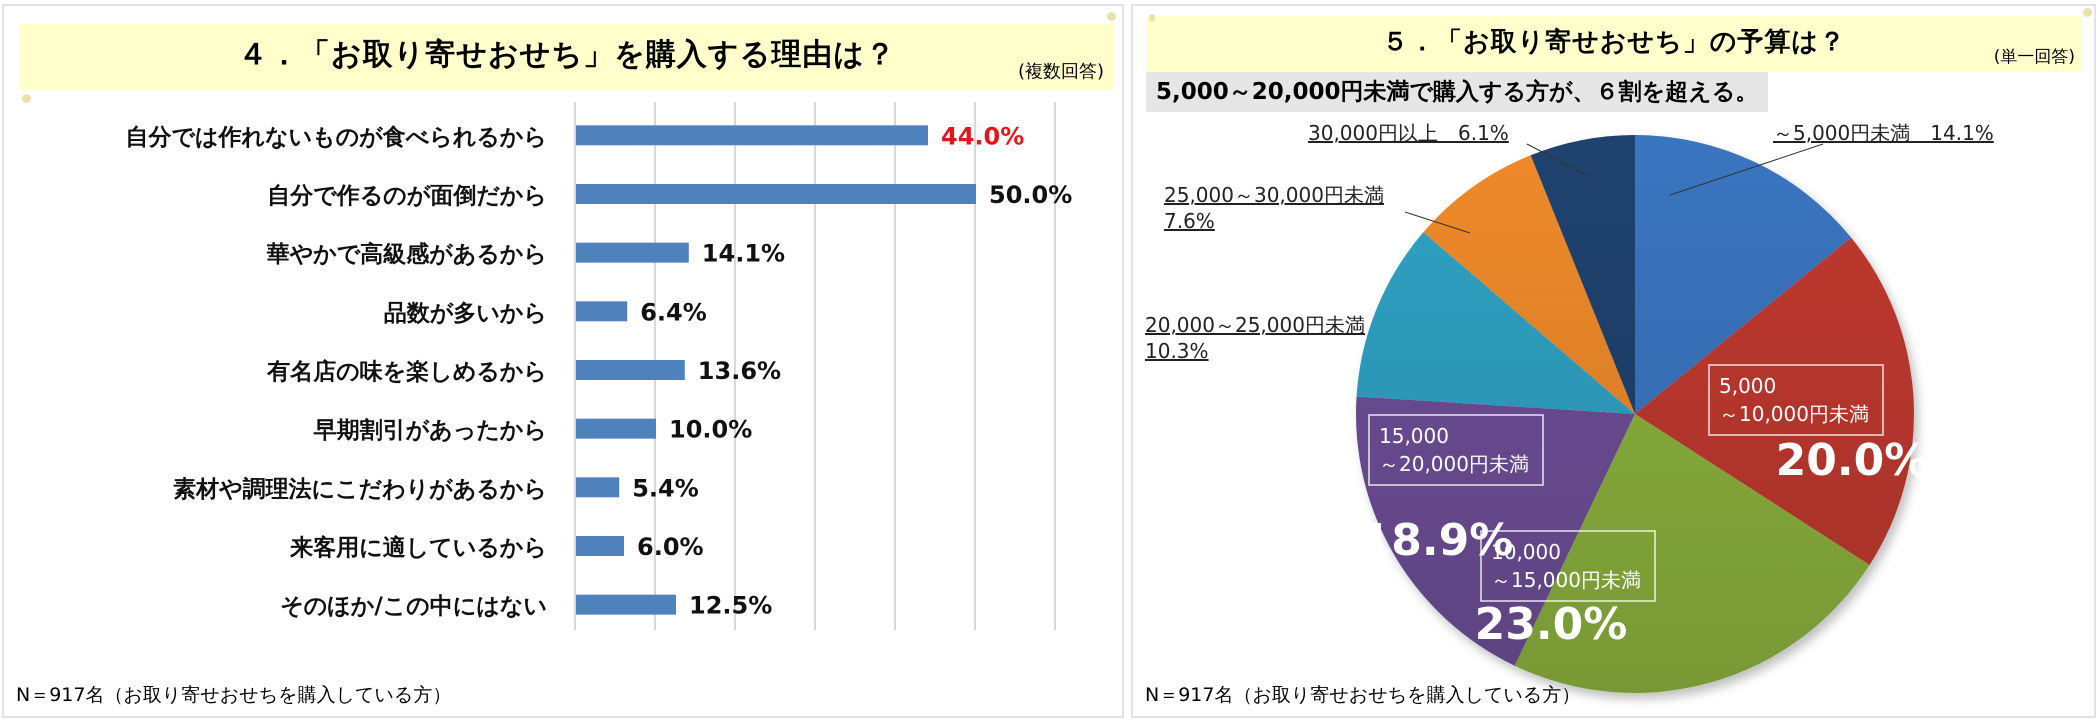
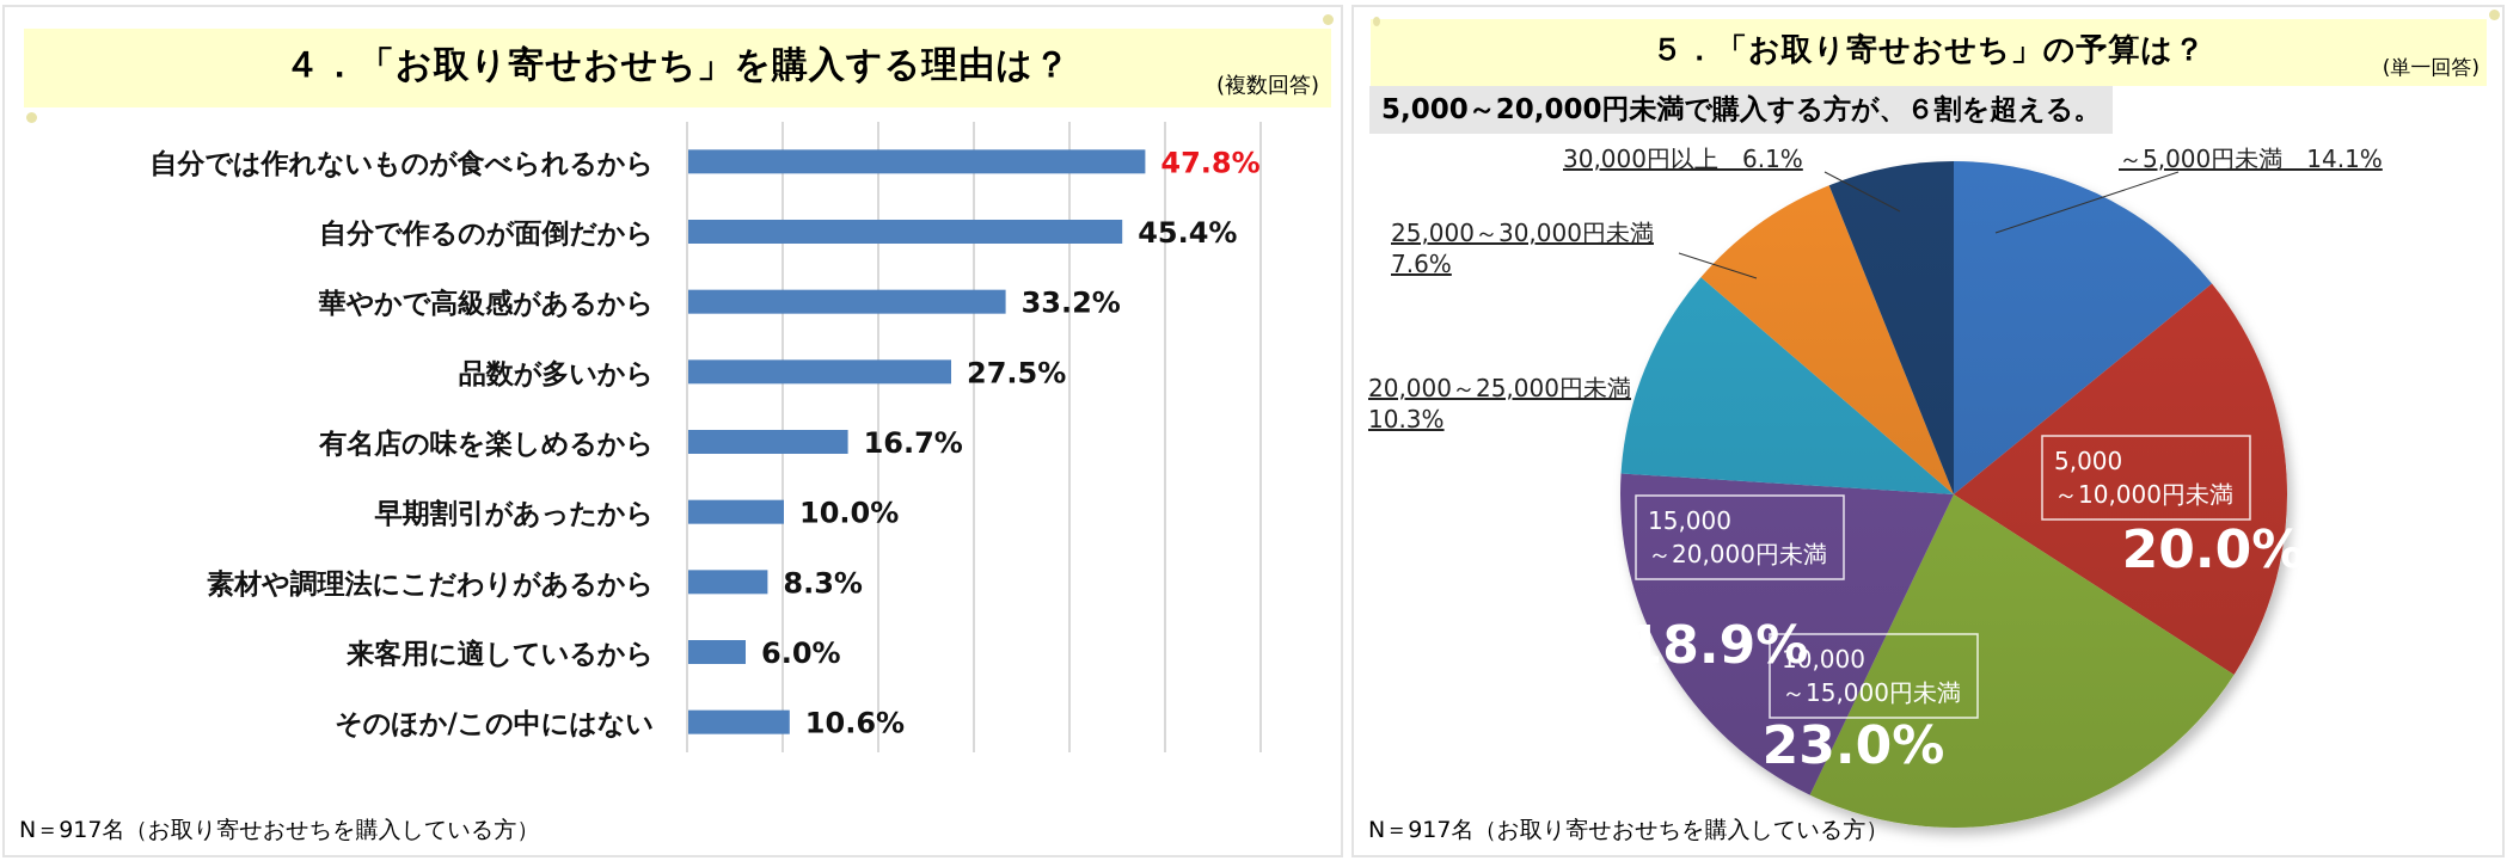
４．「お取り寄せおせち」を購入する理由は？/自分では作れないものが食べられるから: 44.0% -> 47.8%
４．「お取り寄せおせち」を購入する理由は？/自分で作るのが面倒だから: 50.0% -> 45.4%
４．「お取り寄せおせち」を購入する理由は？/華やかで高級感があるから: 14.1% -> 33.2%
４．「お取り寄せおせち」を購入する理由は？/品数が多いから: 6.4% -> 27.5%
４．「お取り寄せおせち」を購入する理由は？/有名店の味を楽しめるから: 13.6% -> 16.7%
４．「お取り寄せおせち」を購入する理由は？/素材や調理法にこだわりがあるから: 5.4% -> 8.3%
４．「お取り寄せおせち」を購入する理由は？/そのほか/この中にはない: 12.5% -> 10.6%
